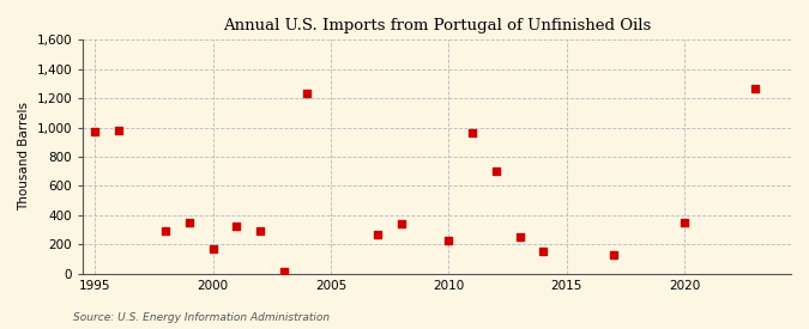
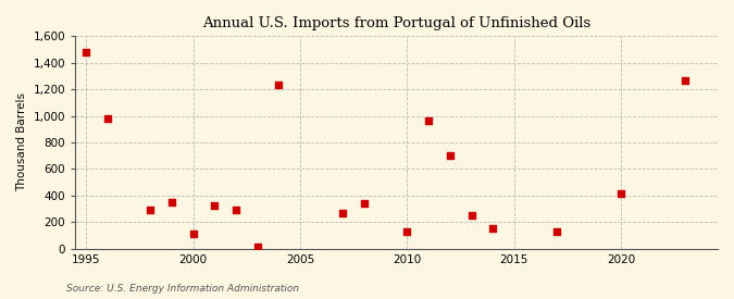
1995: 970 -> 1,480
2000: 170 -> 110
2010: 230 -> 130
2020: 350 -> 420
